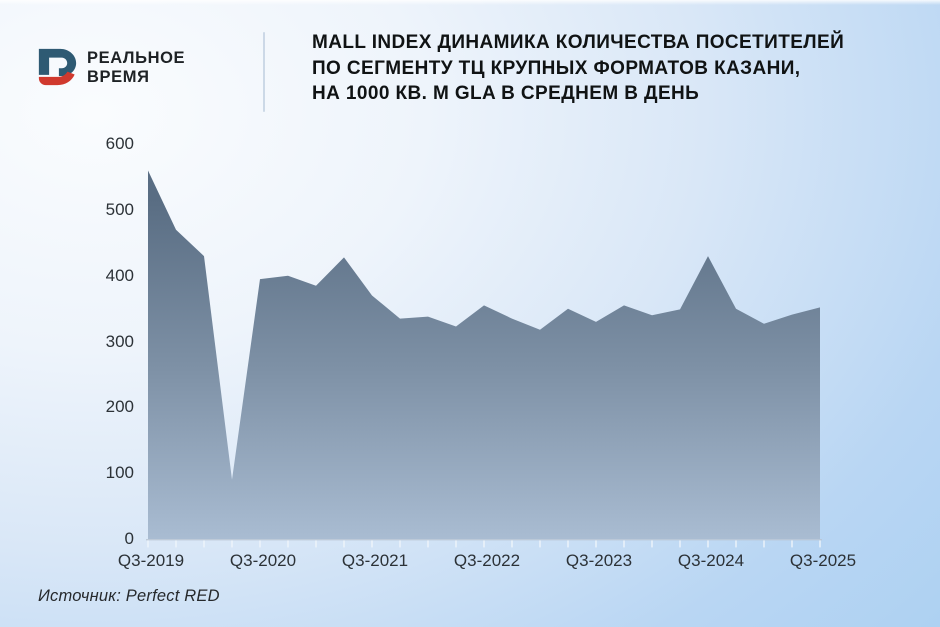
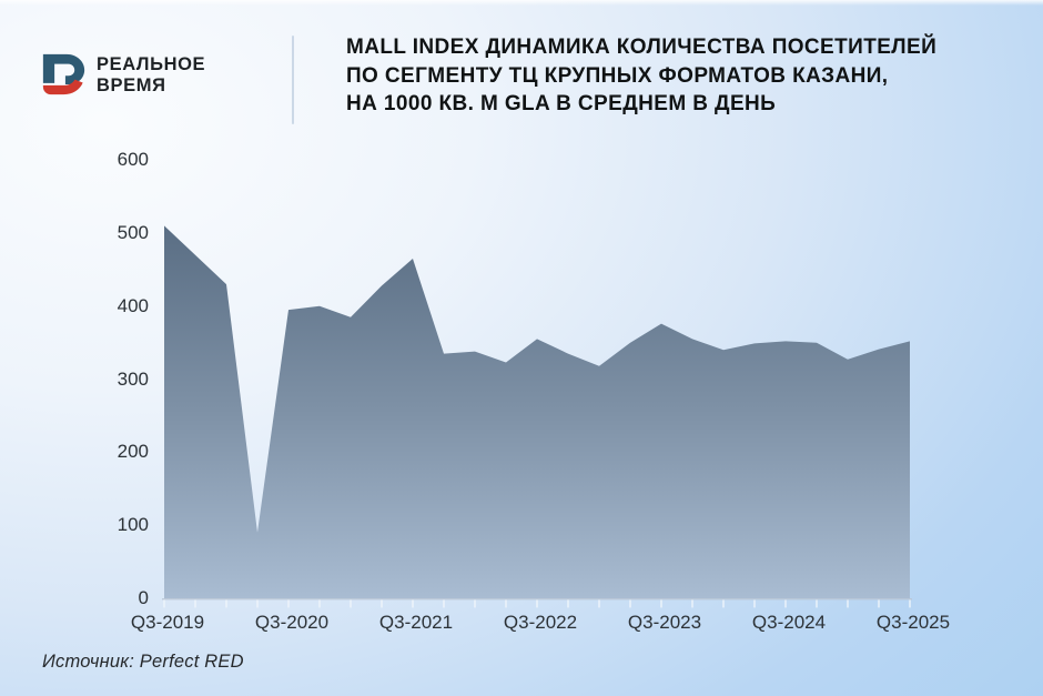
Q3-2019: 560 -> 510
Q3-2021: 370 -> 460
Q3-2023: 330 -> 380
Q3-2024: 430 -> 350
